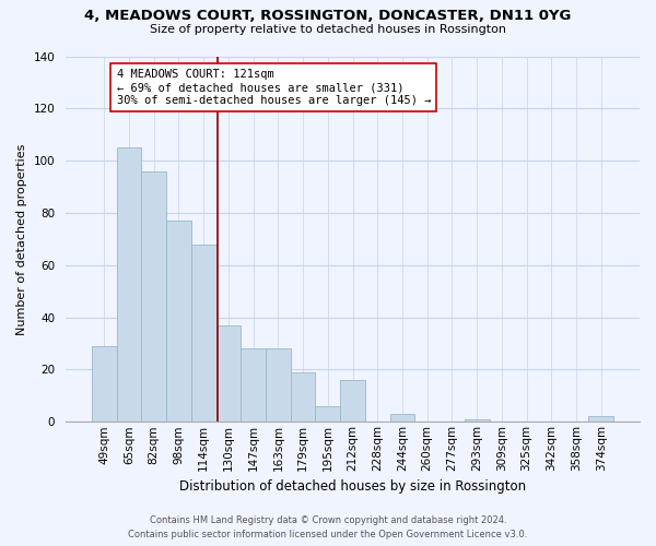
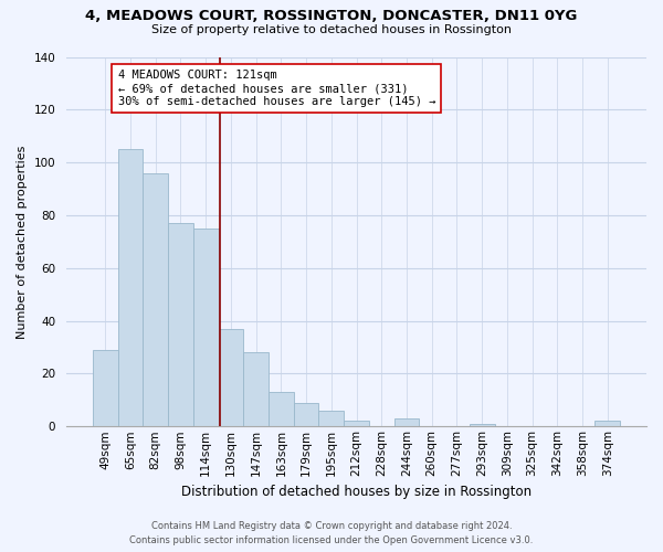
114sqm: 68 -> 75
163sqm: 28 -> 13
179sqm: 19 -> 9
212sqm: 16 -> 2
